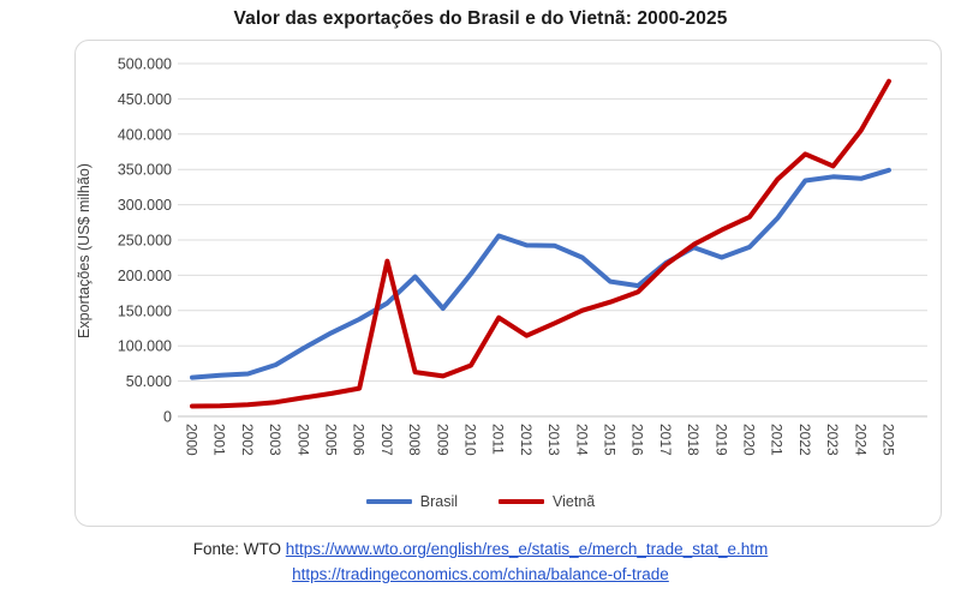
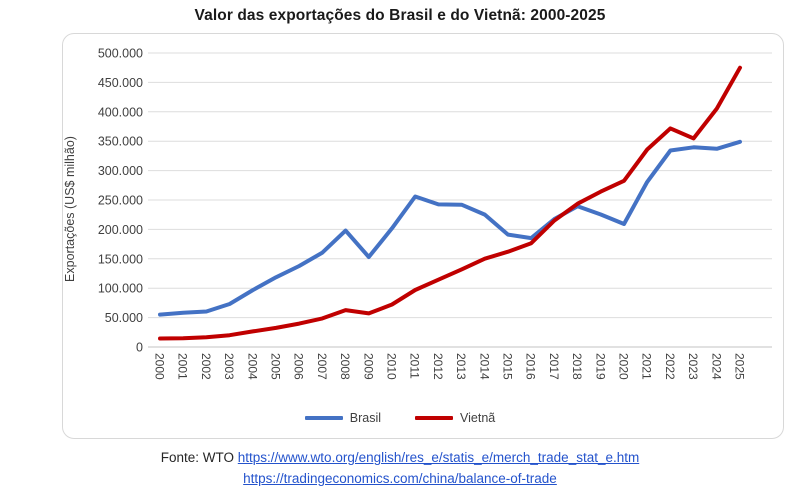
Vietnã/2007: 220000 -> 50000
Vietnã/2011: 140000 -> 100000
Brasil/2020: 240000 -> 210000
